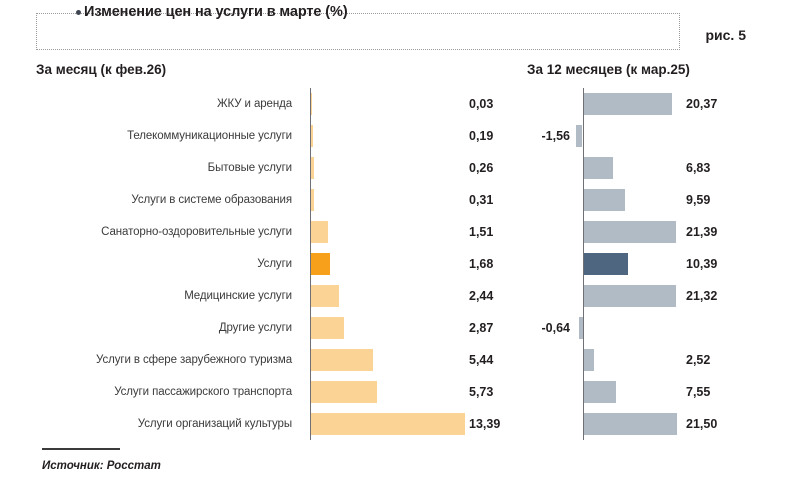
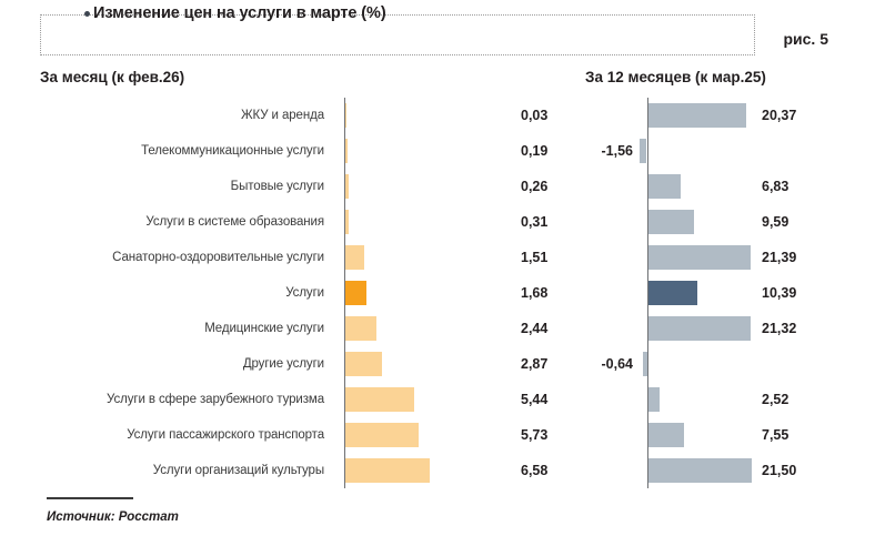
За месяц (к фев.26)/Услуги организаций культуры: 13,39 -> 6,58
